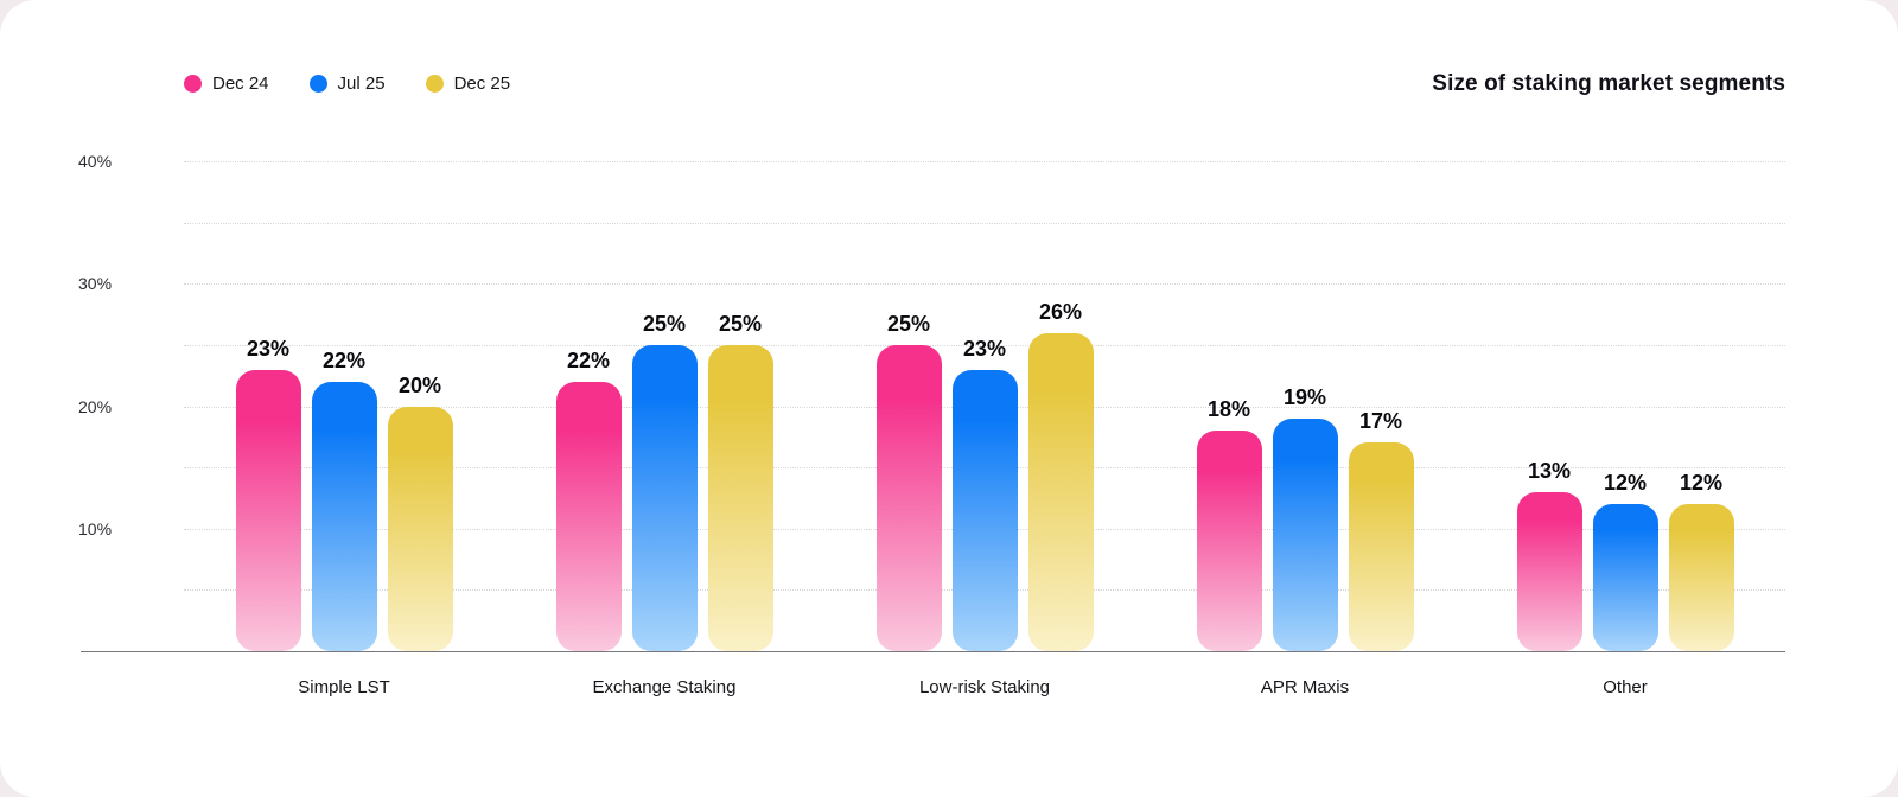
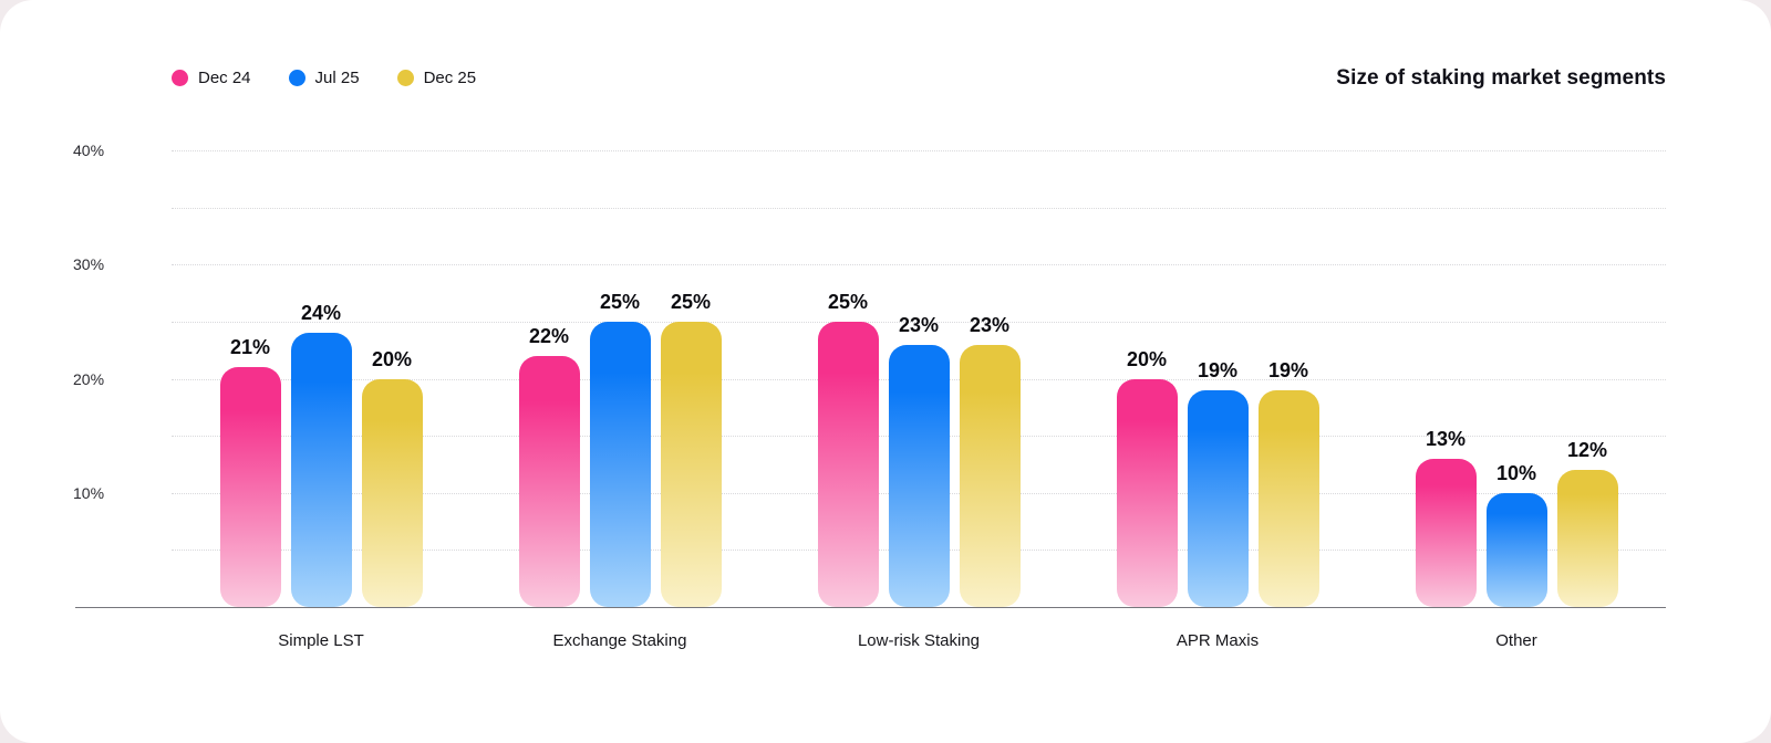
Dec 24/Simple LST: 23% -> 21%
Jul 25/Simple LST: 22% -> 24%
Dec 25/Low-risk Staking: 26% -> 23%
Dec 24/APR Maxis: 18% -> 20%
Dec 25/APR Maxis: 17% -> 19%
Jul 25/Other: 12% -> 10%
